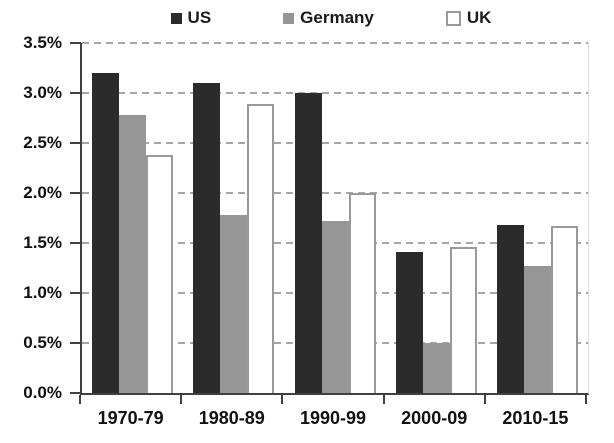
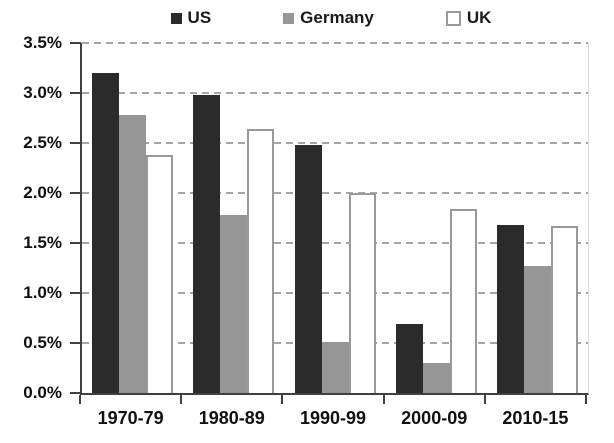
US/1980-89: 3.10% -> 2.98%
UK/1980-89: 2.89% -> 2.64%
US/1990-99: 3.00% -> 2.48%
Germany/1990-99: 1.72% -> 0.51%
US/2000-09: 1.41% -> 0.69%
Germany/2000-09: 0.50% -> 0.30%
UK/2000-09: 1.46% -> 1.84%
